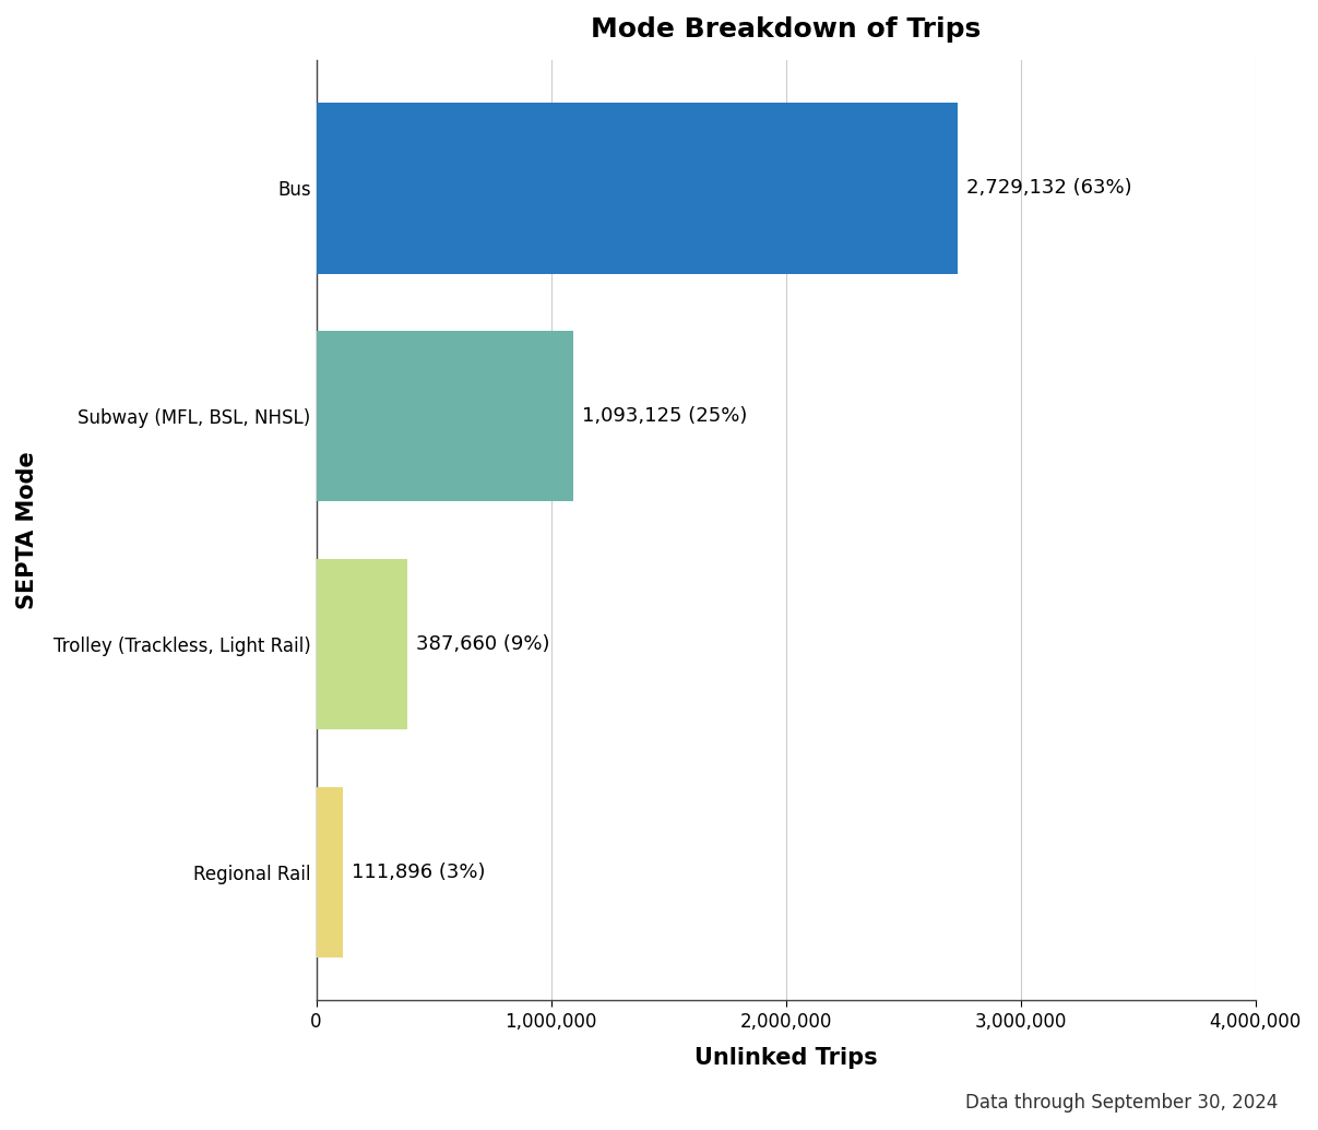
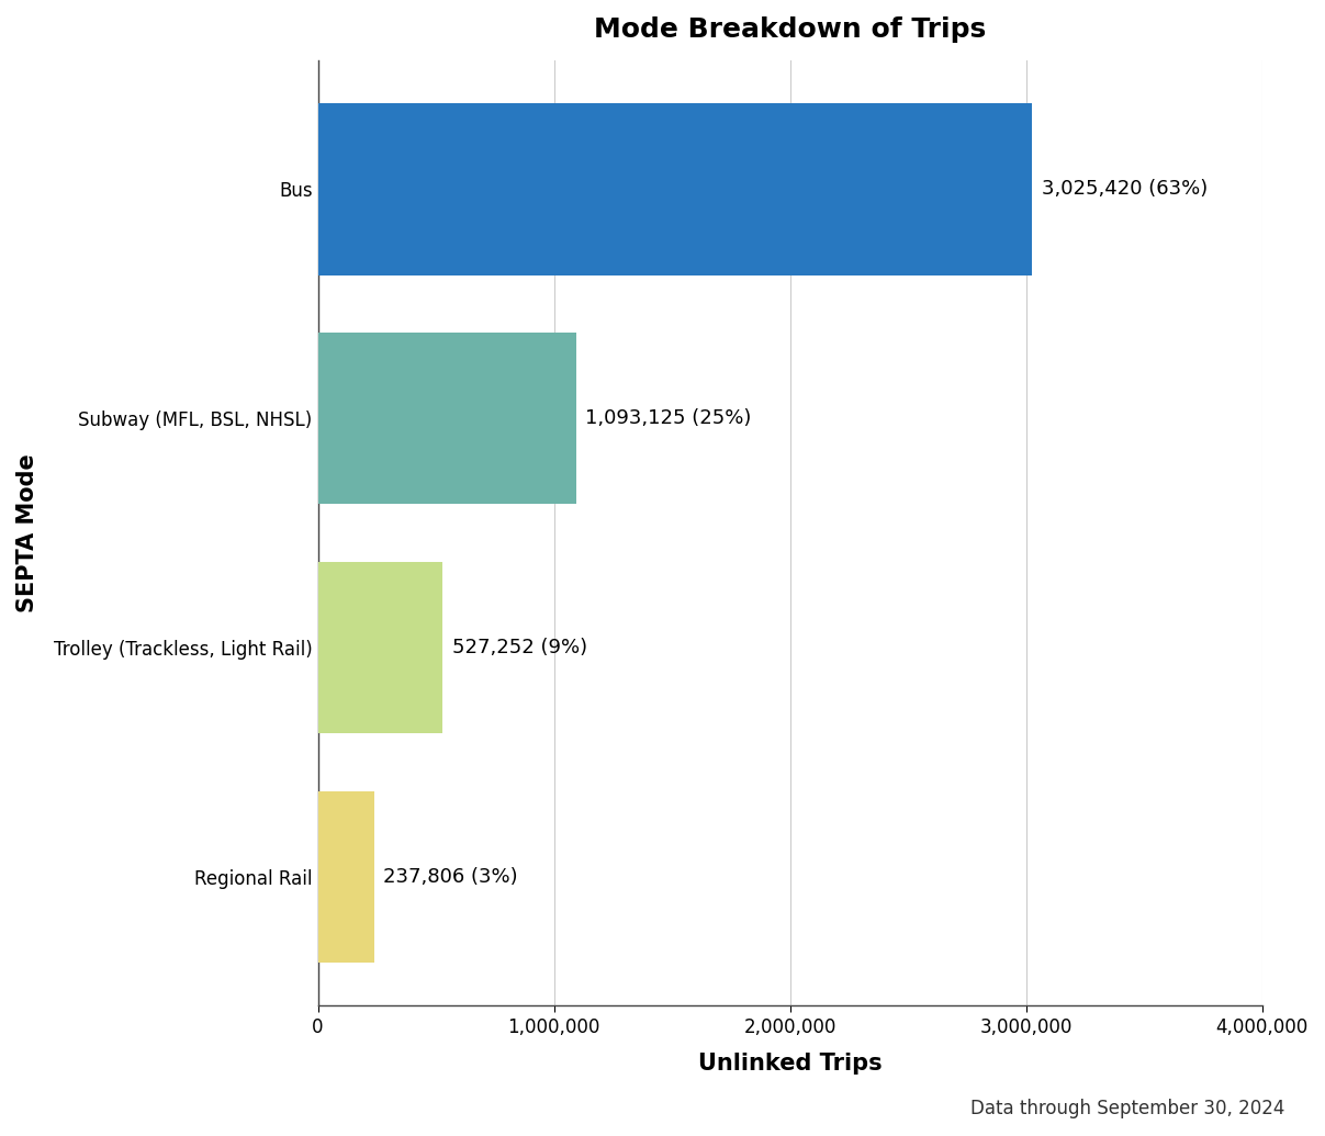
Bus: 2,729,132 -> 3,025,420
Trolley (Trackless, Light Rail): 387,660 -> 527,252
Regional Rail: 111,896 -> 237,806
